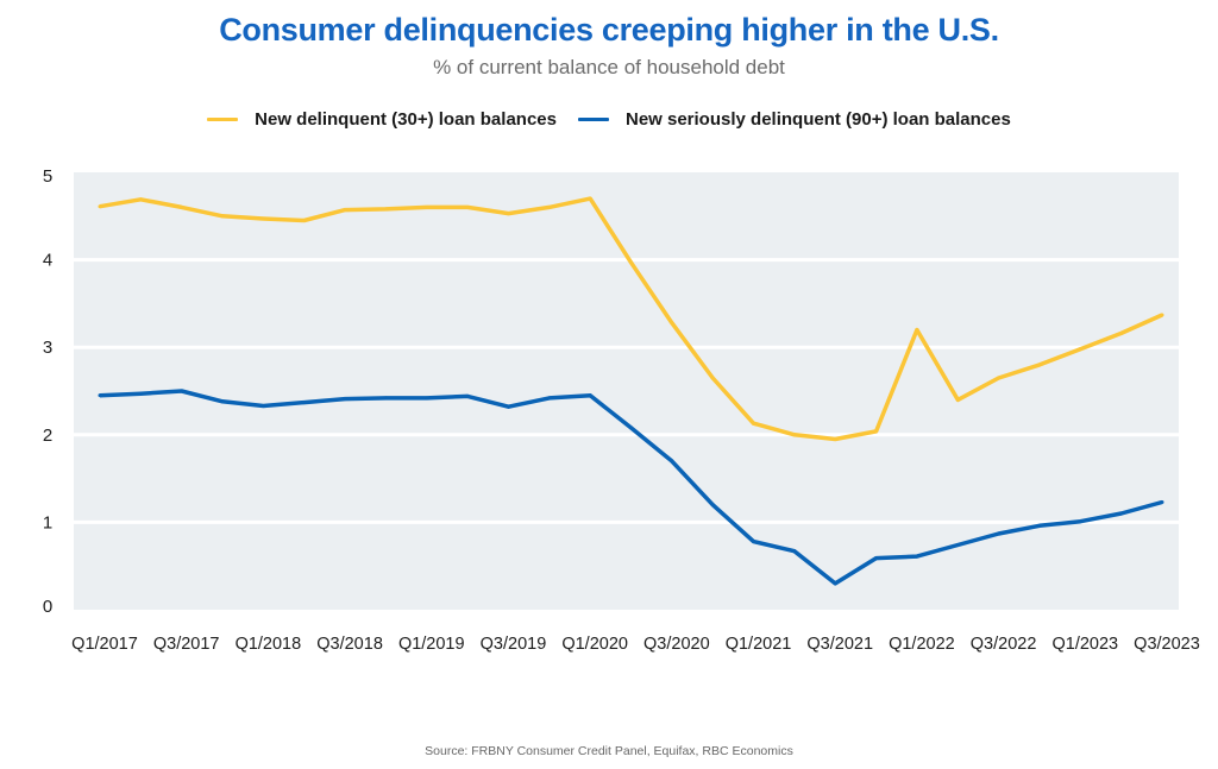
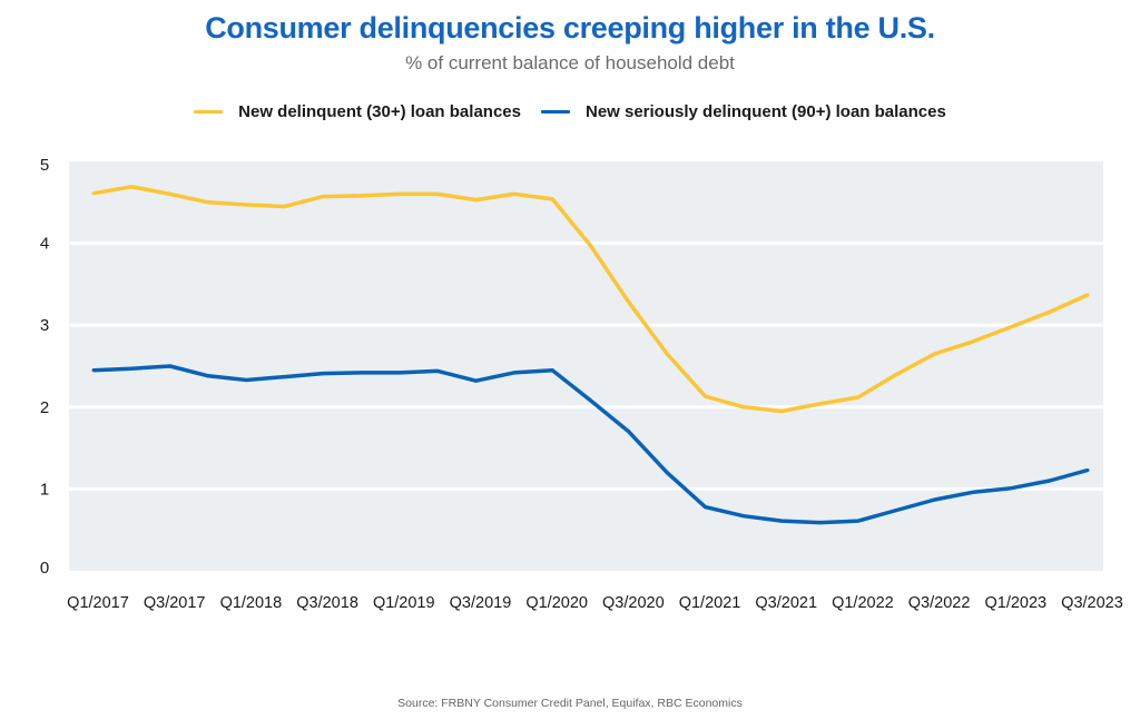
New delinquent (30+) loan balances/Q1/2020: 4.7 -> 4.5
New seriously delinquent (90+) loan balances/Q3/2021: 0.3 -> 0.6
New delinquent (30+) loan balances/Q1/2022: 3.2 -> 2.1
